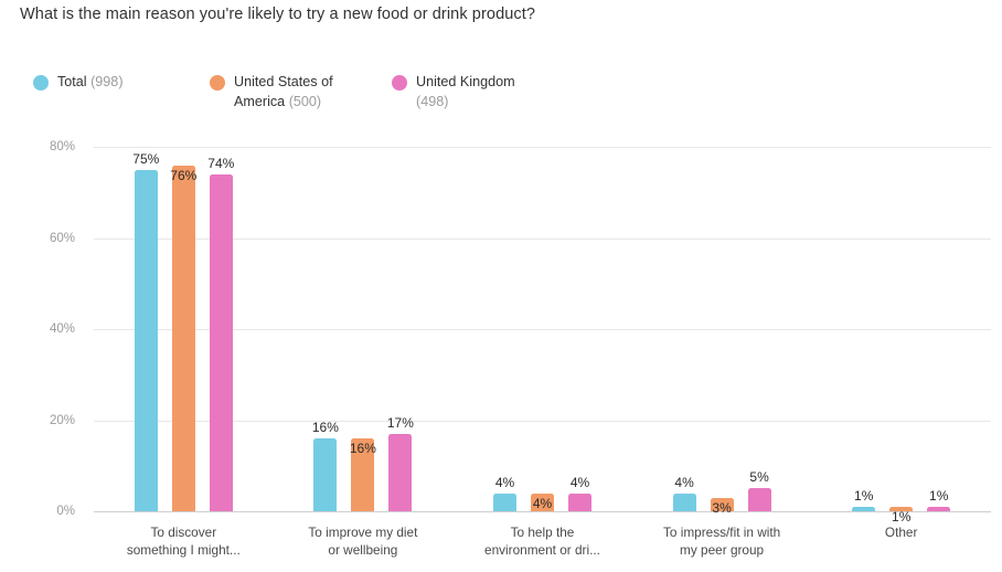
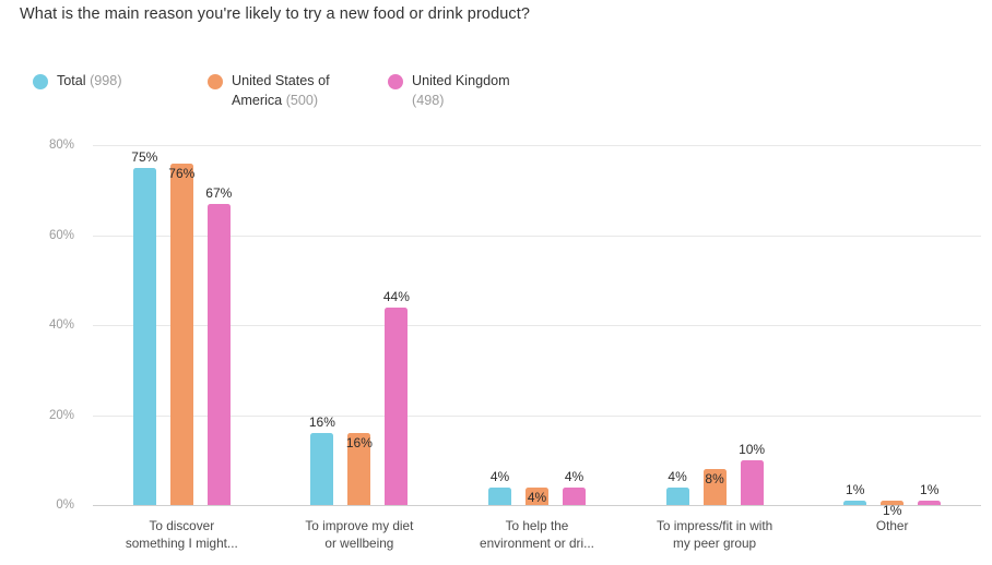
United Kingdom/To discover something I might...: 74% -> 67%
United Kingdom/To improve my diet or wellbeing: 17% -> 44%
United States of America/To impress/fit in with my peer group: 3% -> 8%
United Kingdom/To impress/fit in with my peer group: 5% -> 10%
